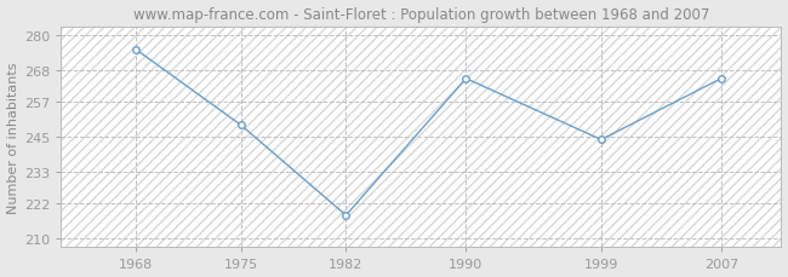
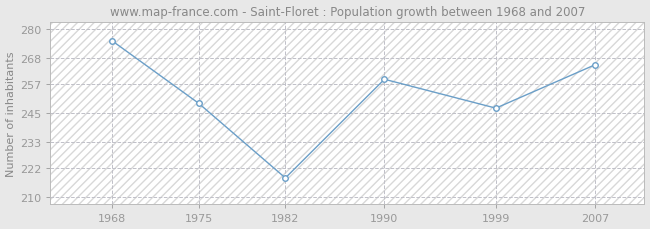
1990: 265 -> 259
1999: 244 -> 247
